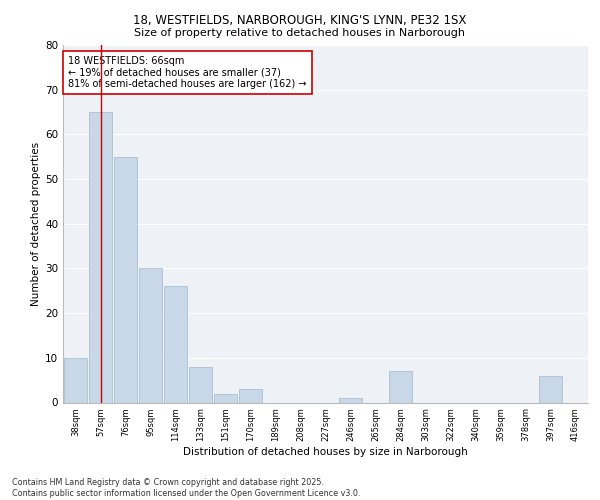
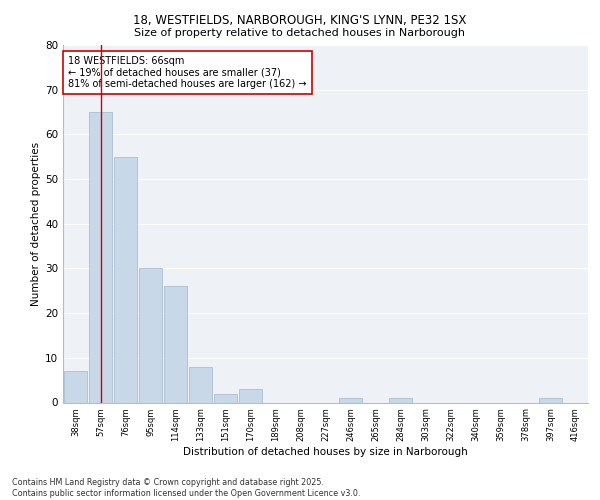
38sqm: 10 -> 7
284sqm: 7 -> 1
397sqm: 6 -> 1
